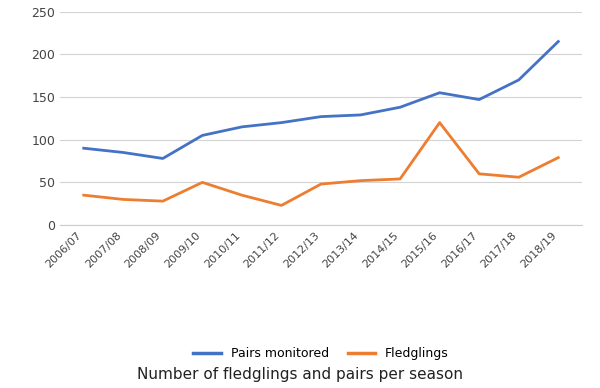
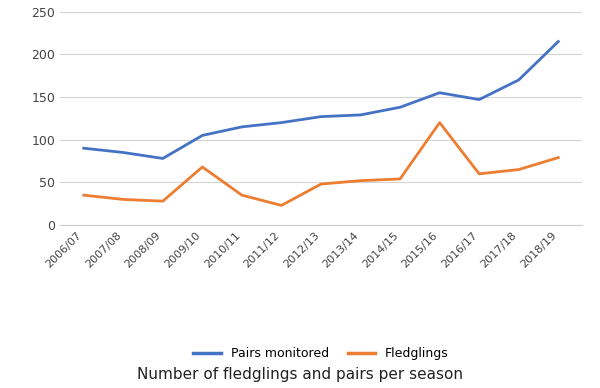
Fledglings/2009/10: 50 -> 68
Fledglings/2017/18: 56 -> 65
